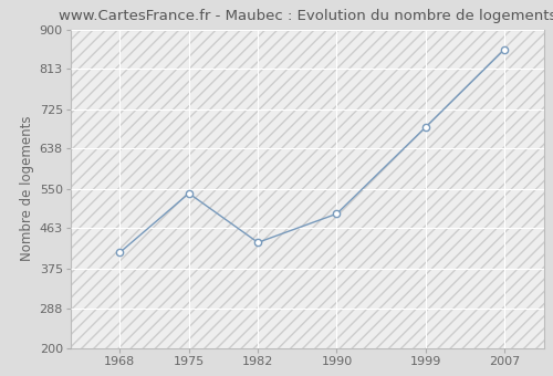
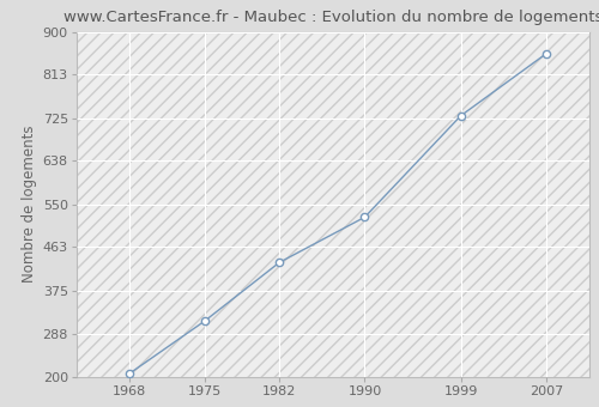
1968: 410 -> 207
1975: 540 -> 313
1990: 495 -> 524
1999: 685 -> 730
